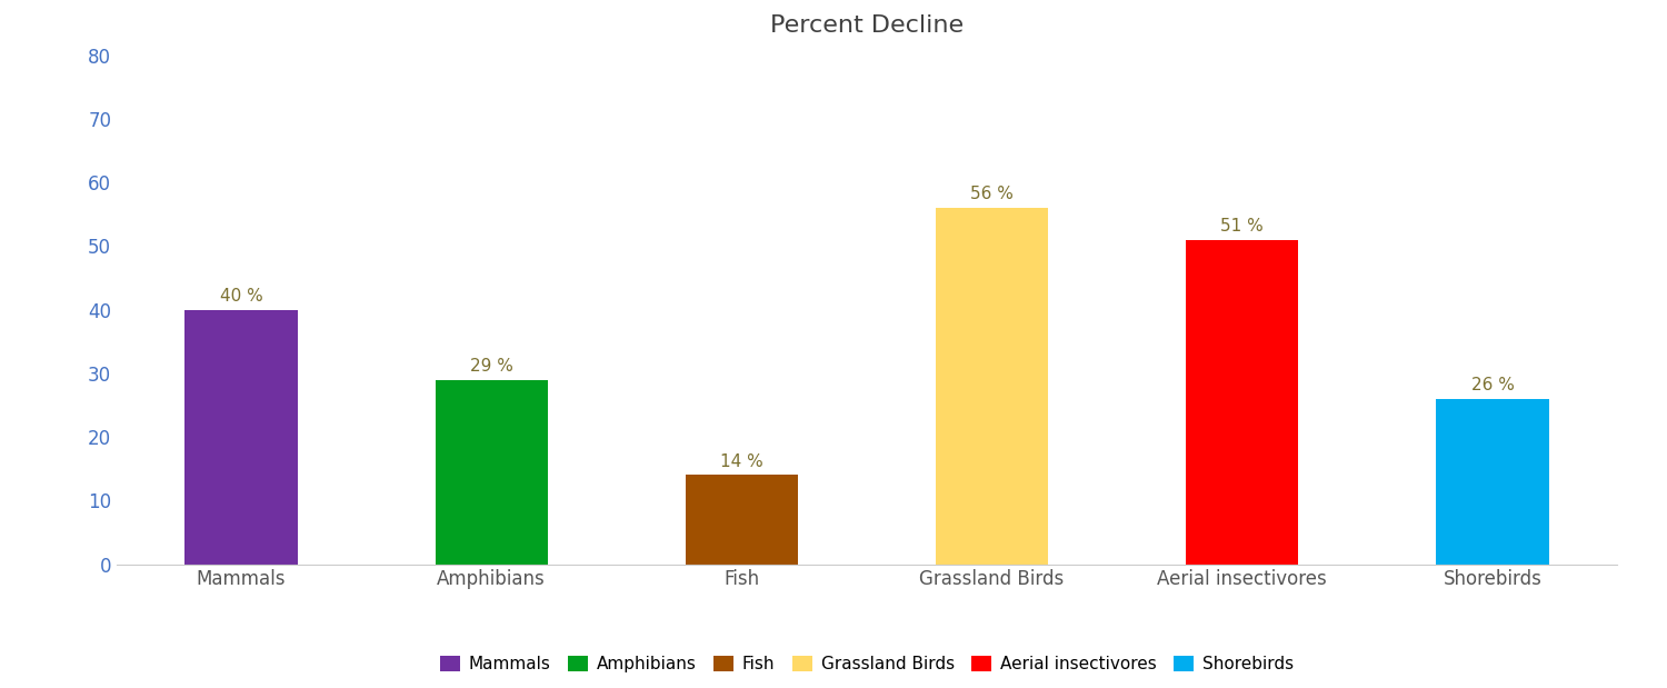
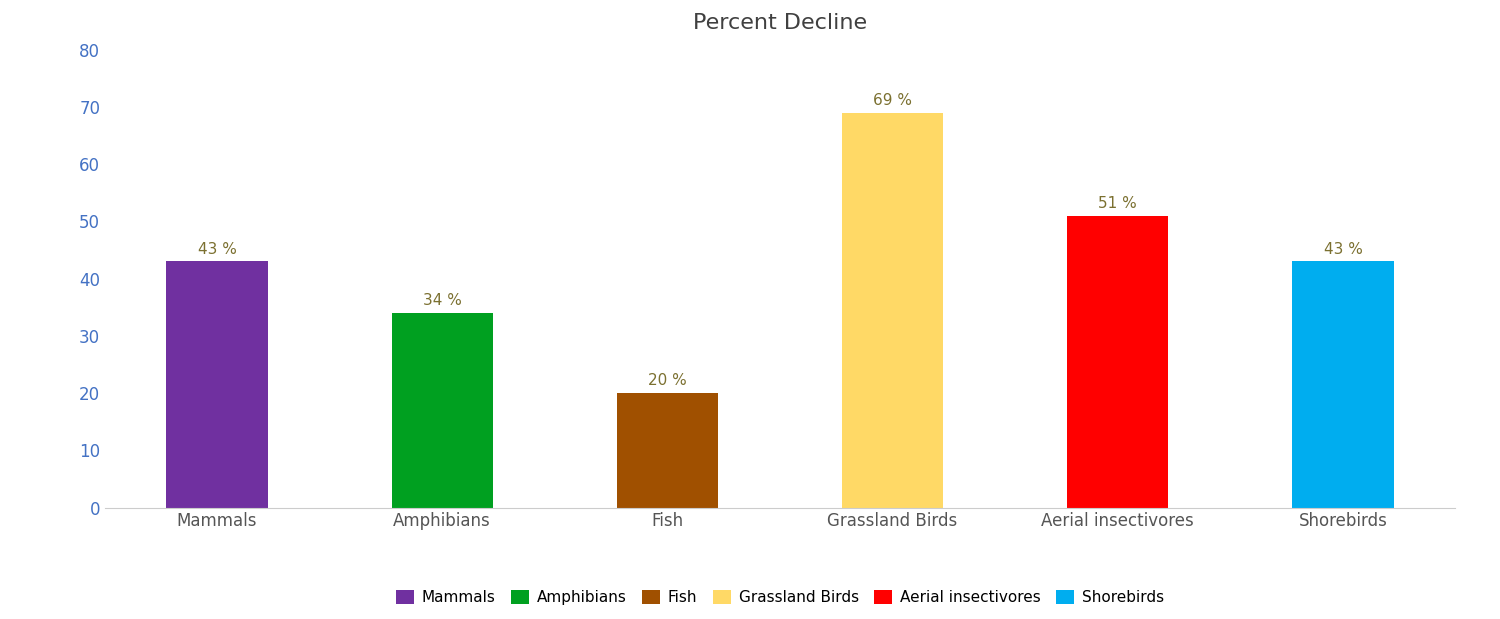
Mammals: 40 -> 43
Amphibians: 29 -> 34
Fish: 14 -> 20
Grassland Birds: 56 -> 69
Shorebirds: 26 -> 43
